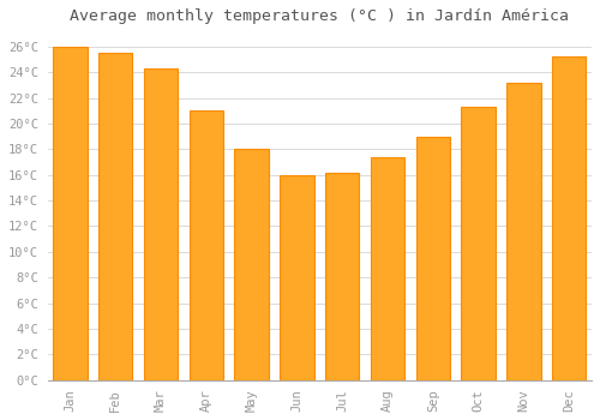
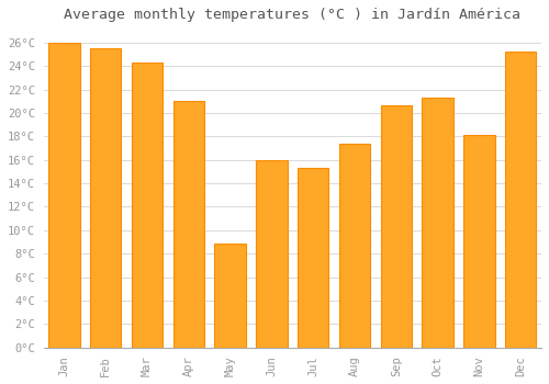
May: 18.0°C -> 8.9°C
Jul: 16.2°C -> 15.3°C
Sep: 19.0°C -> 20.6°C
Nov: 23.2°C -> 18.1°C
